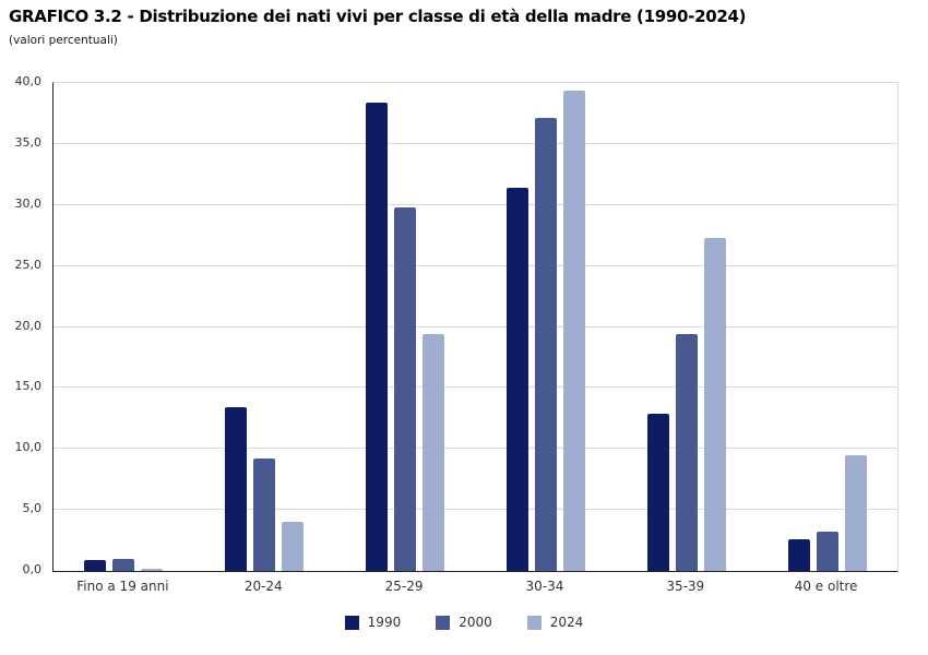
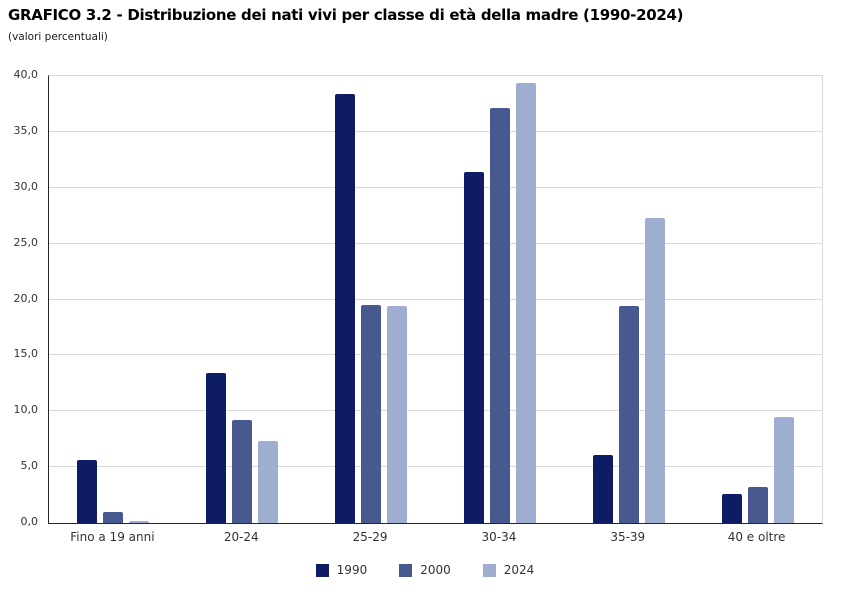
1990/Fino a 19 anni: 0,9 -> 5,6
2024/20-24: 4,0 -> 7,3
2000/25-29: 29,8 -> 19,5
1990/35-39: 12,9 -> 6,1
